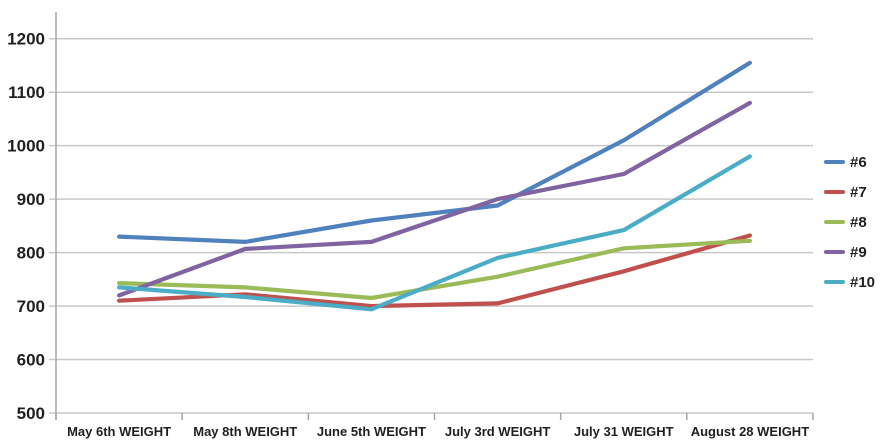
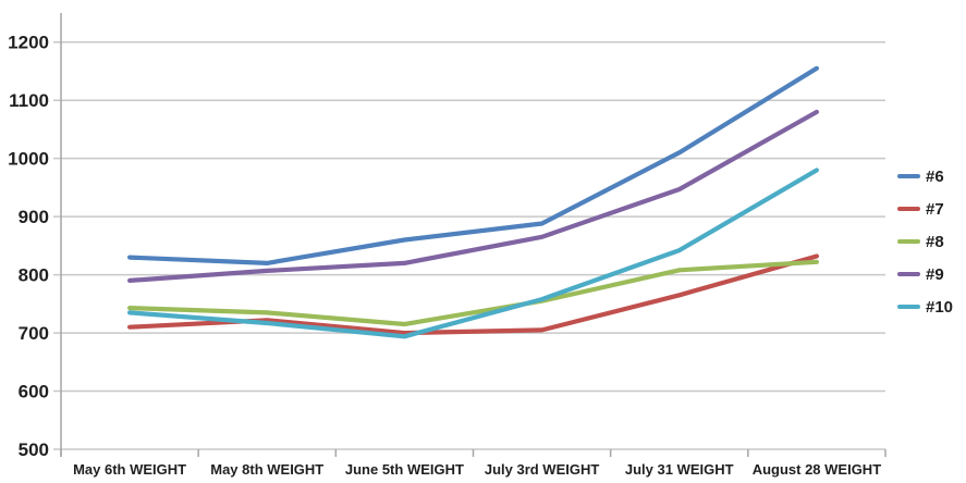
#9/May 6th WEIGHT: 720 -> 790
#9/July 3rd WEIGHT: 900 -> 860
#10/July 3rd WEIGHT: 790 -> 760
